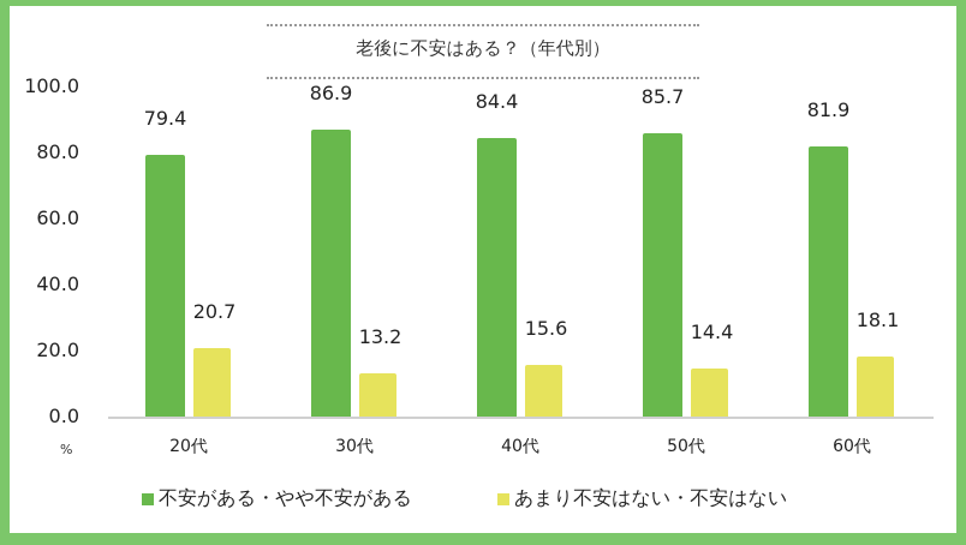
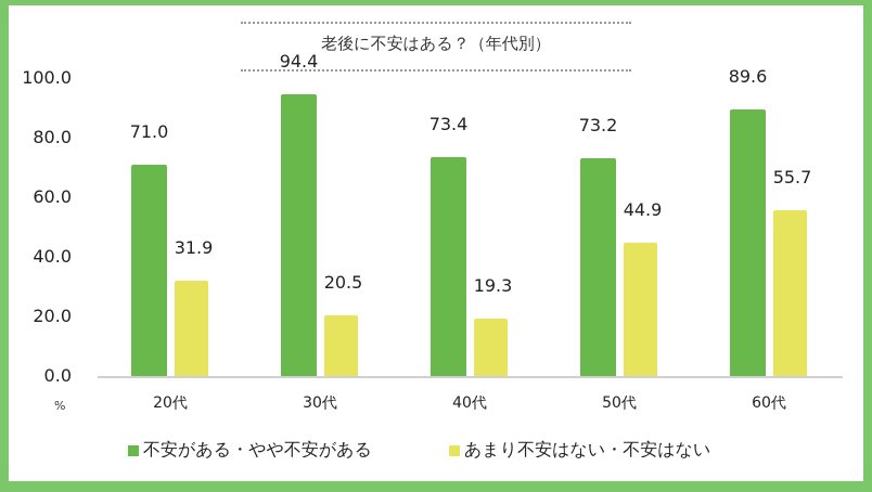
不安がある・やや不安がある/20代: 79.4 -> 71.0
あまり不安はない・不安はない/20代: 20.7 -> 31.9
不安がある・やや不安がある/30代: 86.9 -> 94.4
あまり不安はない・不安はない/30代: 13.2 -> 20.5
不安がある・やや不安がある/40代: 84.4 -> 73.4
あまり不安はない・不安はない/40代: 15.6 -> 19.3
不安がある・やや不安がある/50代: 85.7 -> 73.2
あまり不安はない・不安はない/50代: 14.4 -> 44.9
不安がある・やや不安がある/60代: 81.9 -> 89.6
あまり不安はない・不安はない/60代: 18.1 -> 55.7
